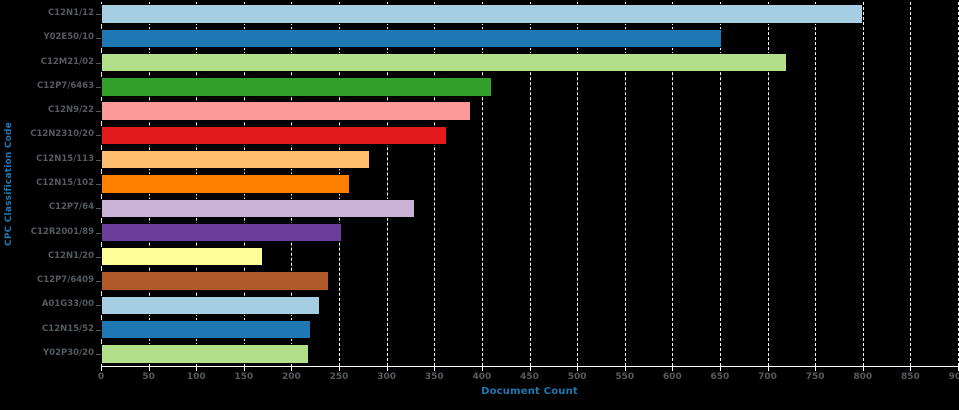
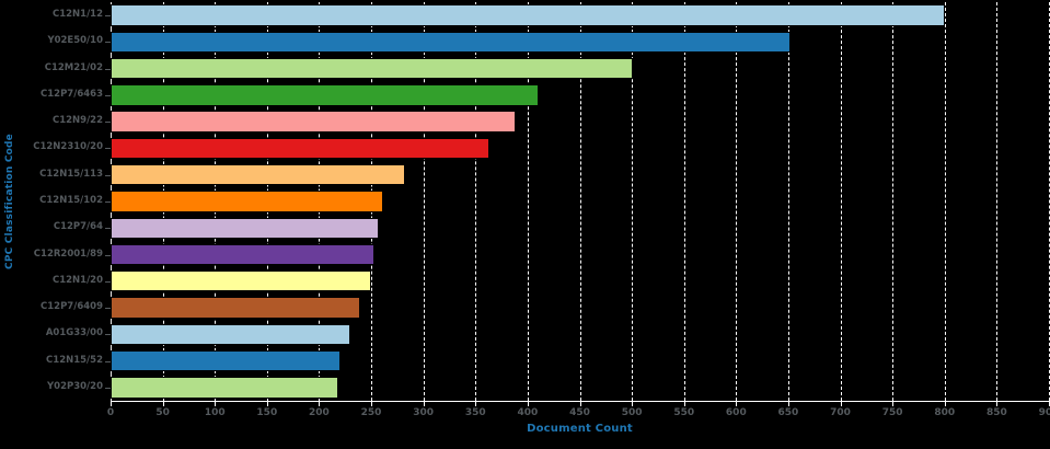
C12M21/02: 720 -> 500
C12P7/64: 330 -> 260
C12N1/20: 170 -> 250
